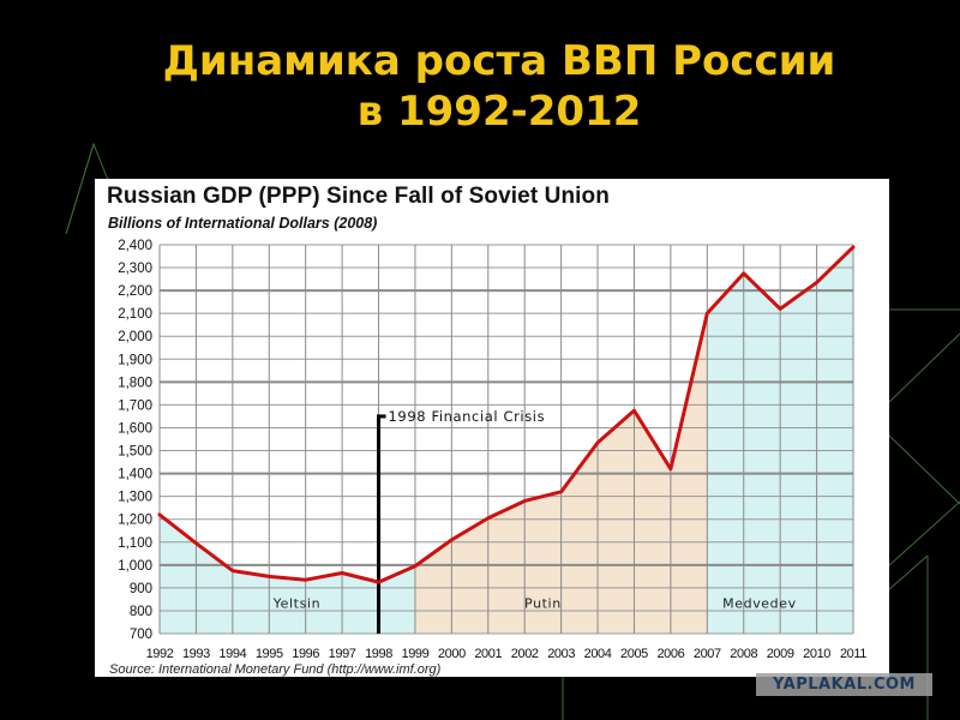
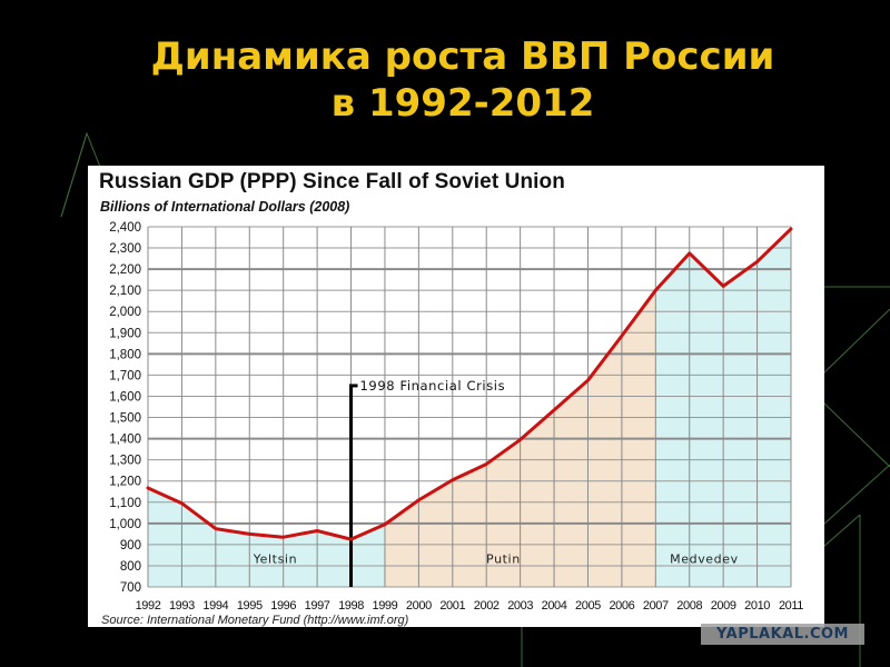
1992: 1220 -> 1170
2003: 1320 -> 1400
2006: 1420 -> 1880
